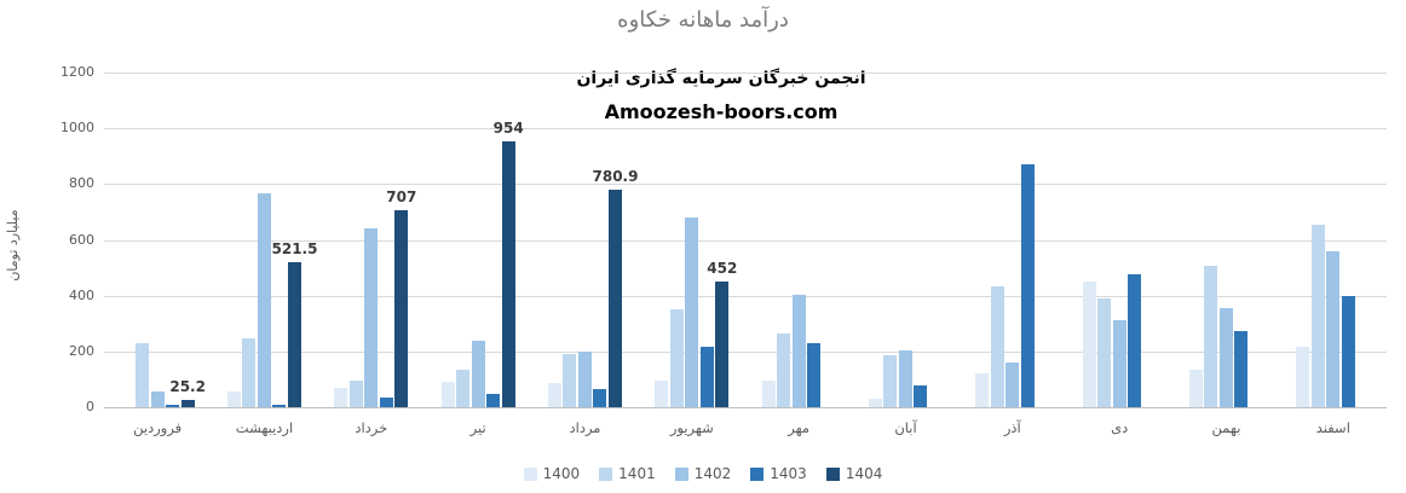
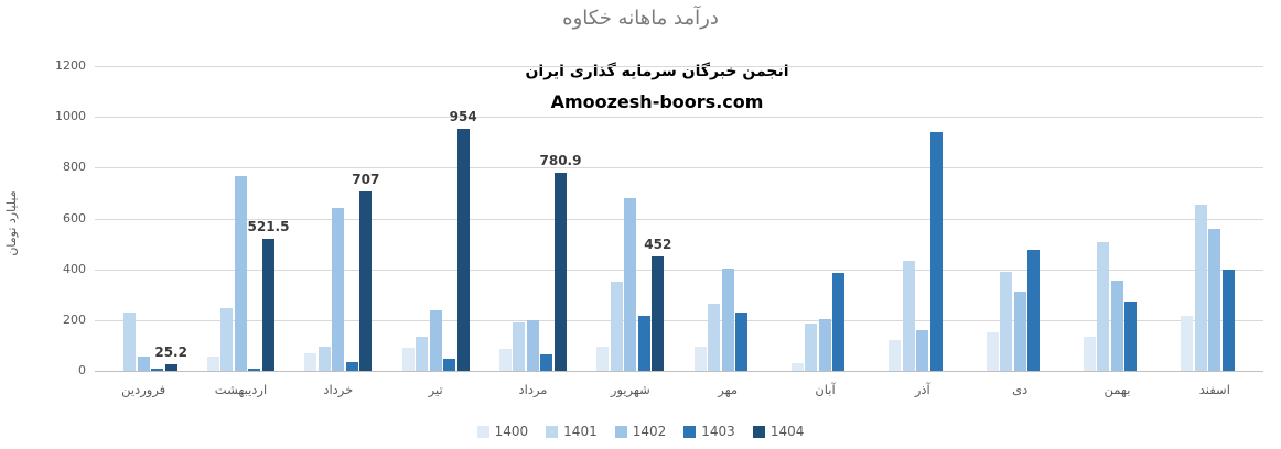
1403/آبان: 80 -> 380
1403/آذر: 870 -> 940
1400/دی: 450 -> 150
